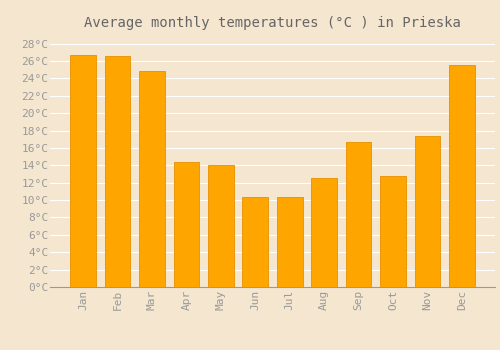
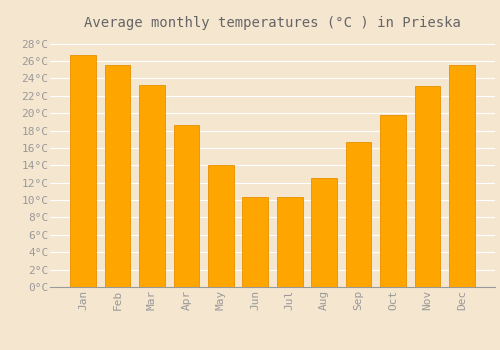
Feb: 26.6°C -> 25.6°C
Mar: 24.8°C -> 23.2°C
Apr: 14.4°C -> 18.6°C
Oct: 12.8°C -> 19.8°C
Nov: 17.4°C -> 23.1°C
